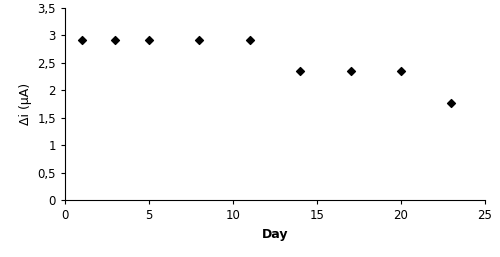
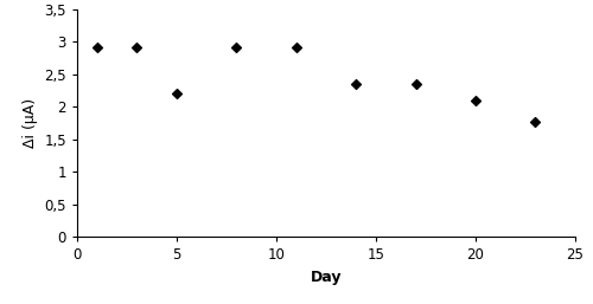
5: 2,92 -> 2,20
20: 2,35 -> 2,10
